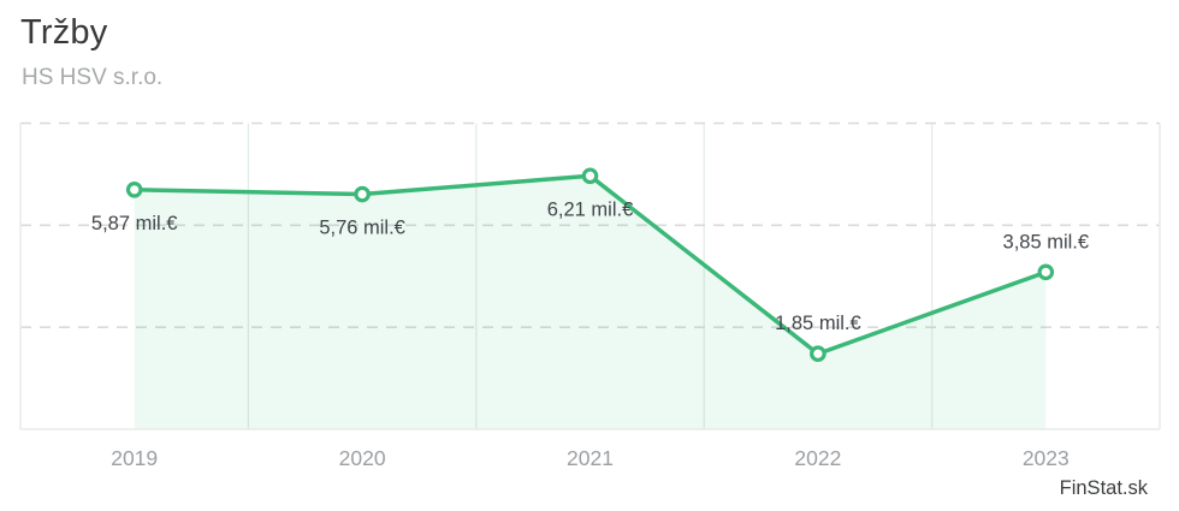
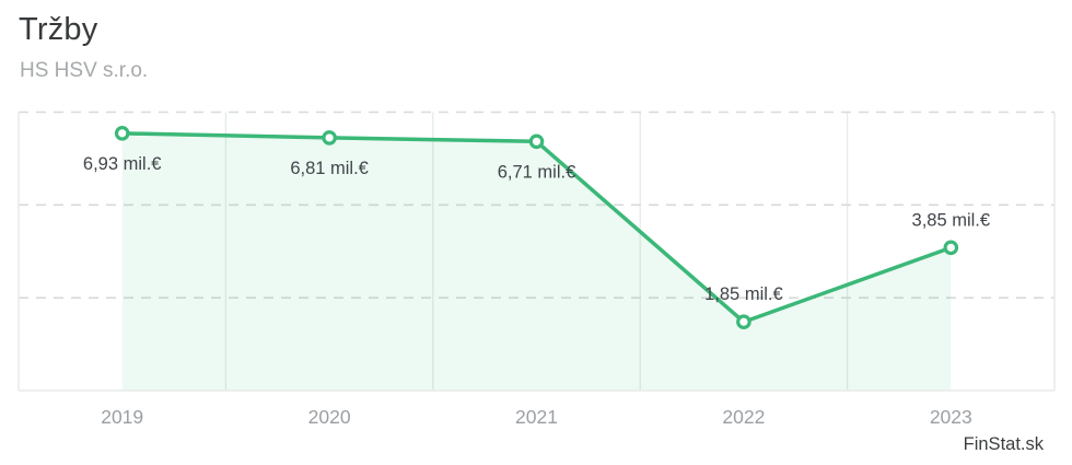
2019: 5,87 -> 6,93
2020: 5,76 -> 6,81
2021: 6,21 -> 6,71
